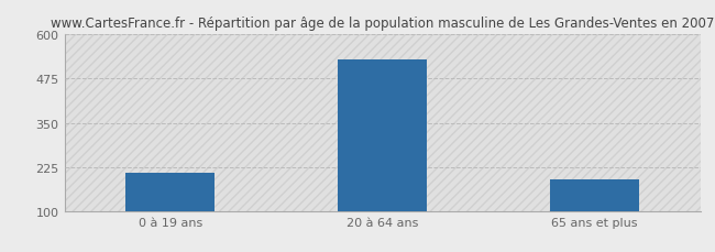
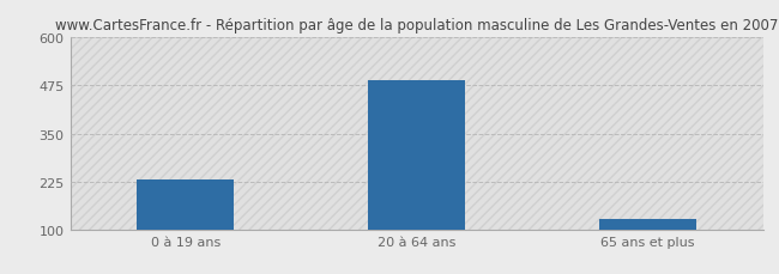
0 à 19 ans: 210 -> 230
20 à 64 ans: 530 -> 490
65 ans et plus: 190 -> 130
